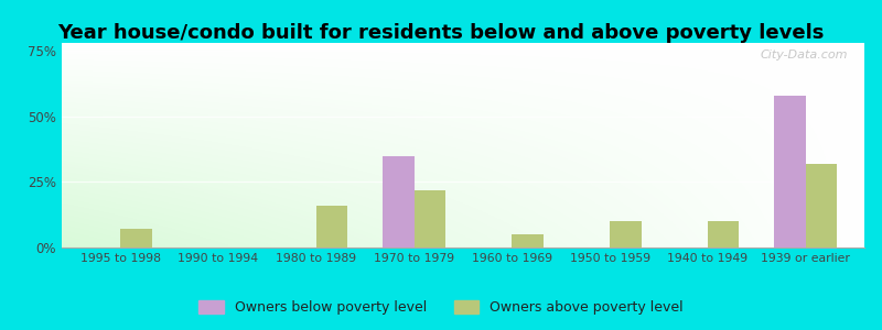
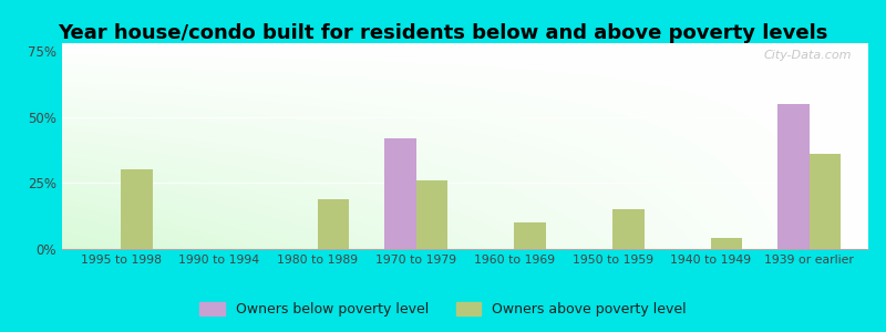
Owners above poverty level/1995 to 1998: 7% -> 30%
Owners above poverty level/1980 to 1989: 16% -> 19%
Owners below poverty level/1970 to 1979: 35% -> 42%
Owners above poverty level/1970 to 1979: 22% -> 26%
Owners above poverty level/1960 to 1969: 5% -> 10%
Owners above poverty level/1950 to 1959: 10% -> 15%
Owners above poverty level/1940 to 1949: 10% -> 4%
Owners below poverty level/1939 or earlier: 58% -> 55%
Owners above poverty level/1939 or earlier: 32% -> 36%
